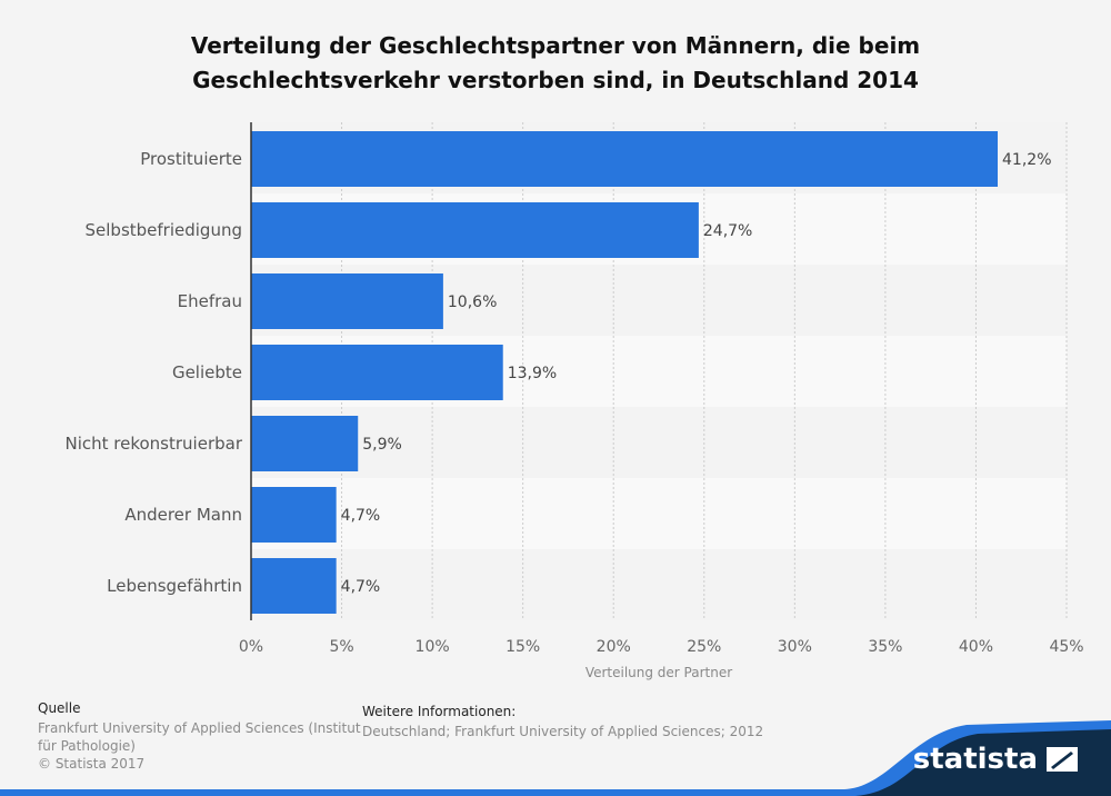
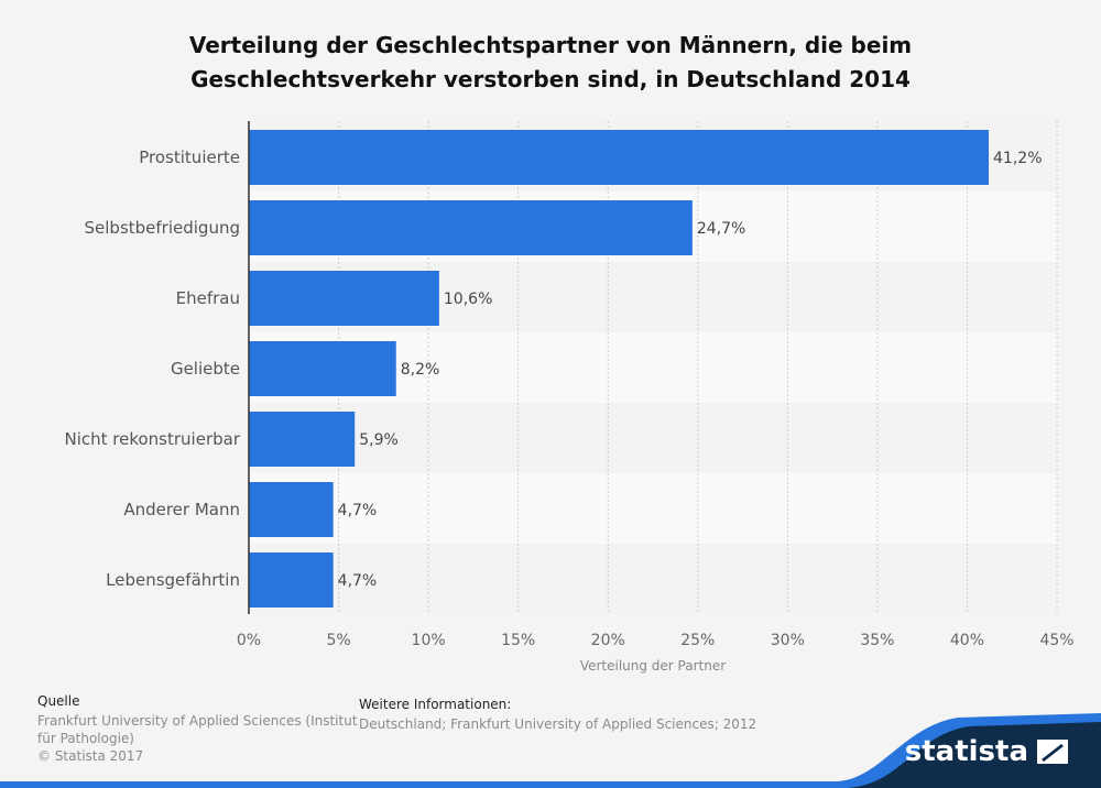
Geliebte: 13,9% -> 8,2%
